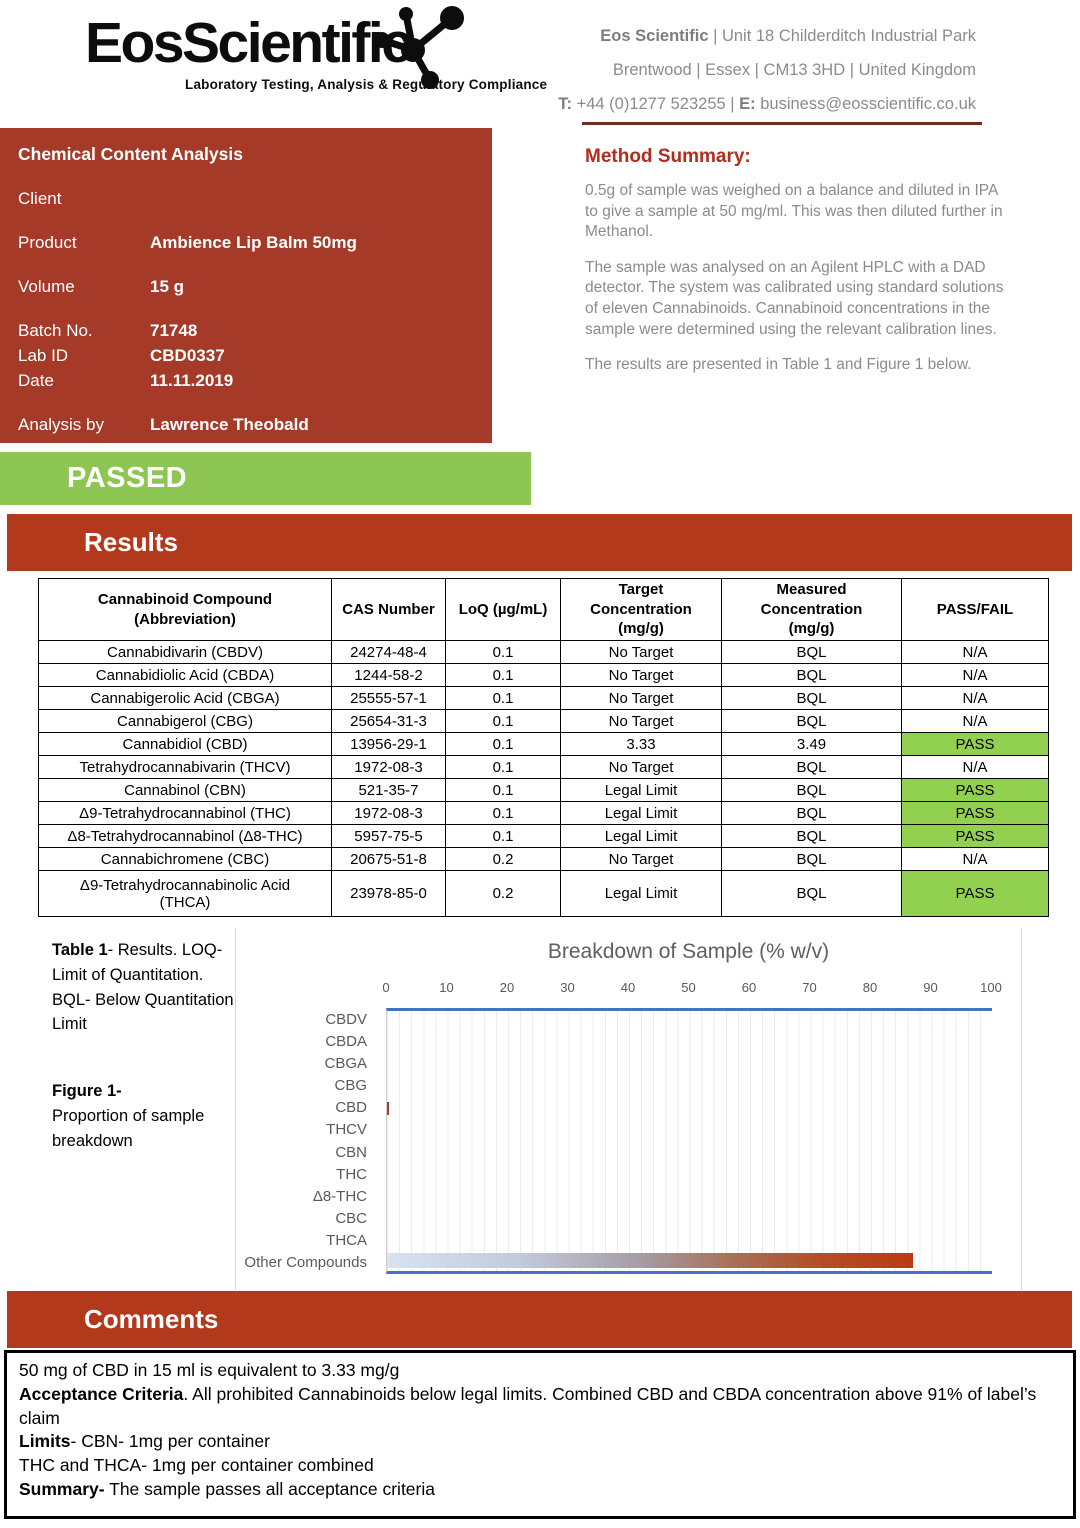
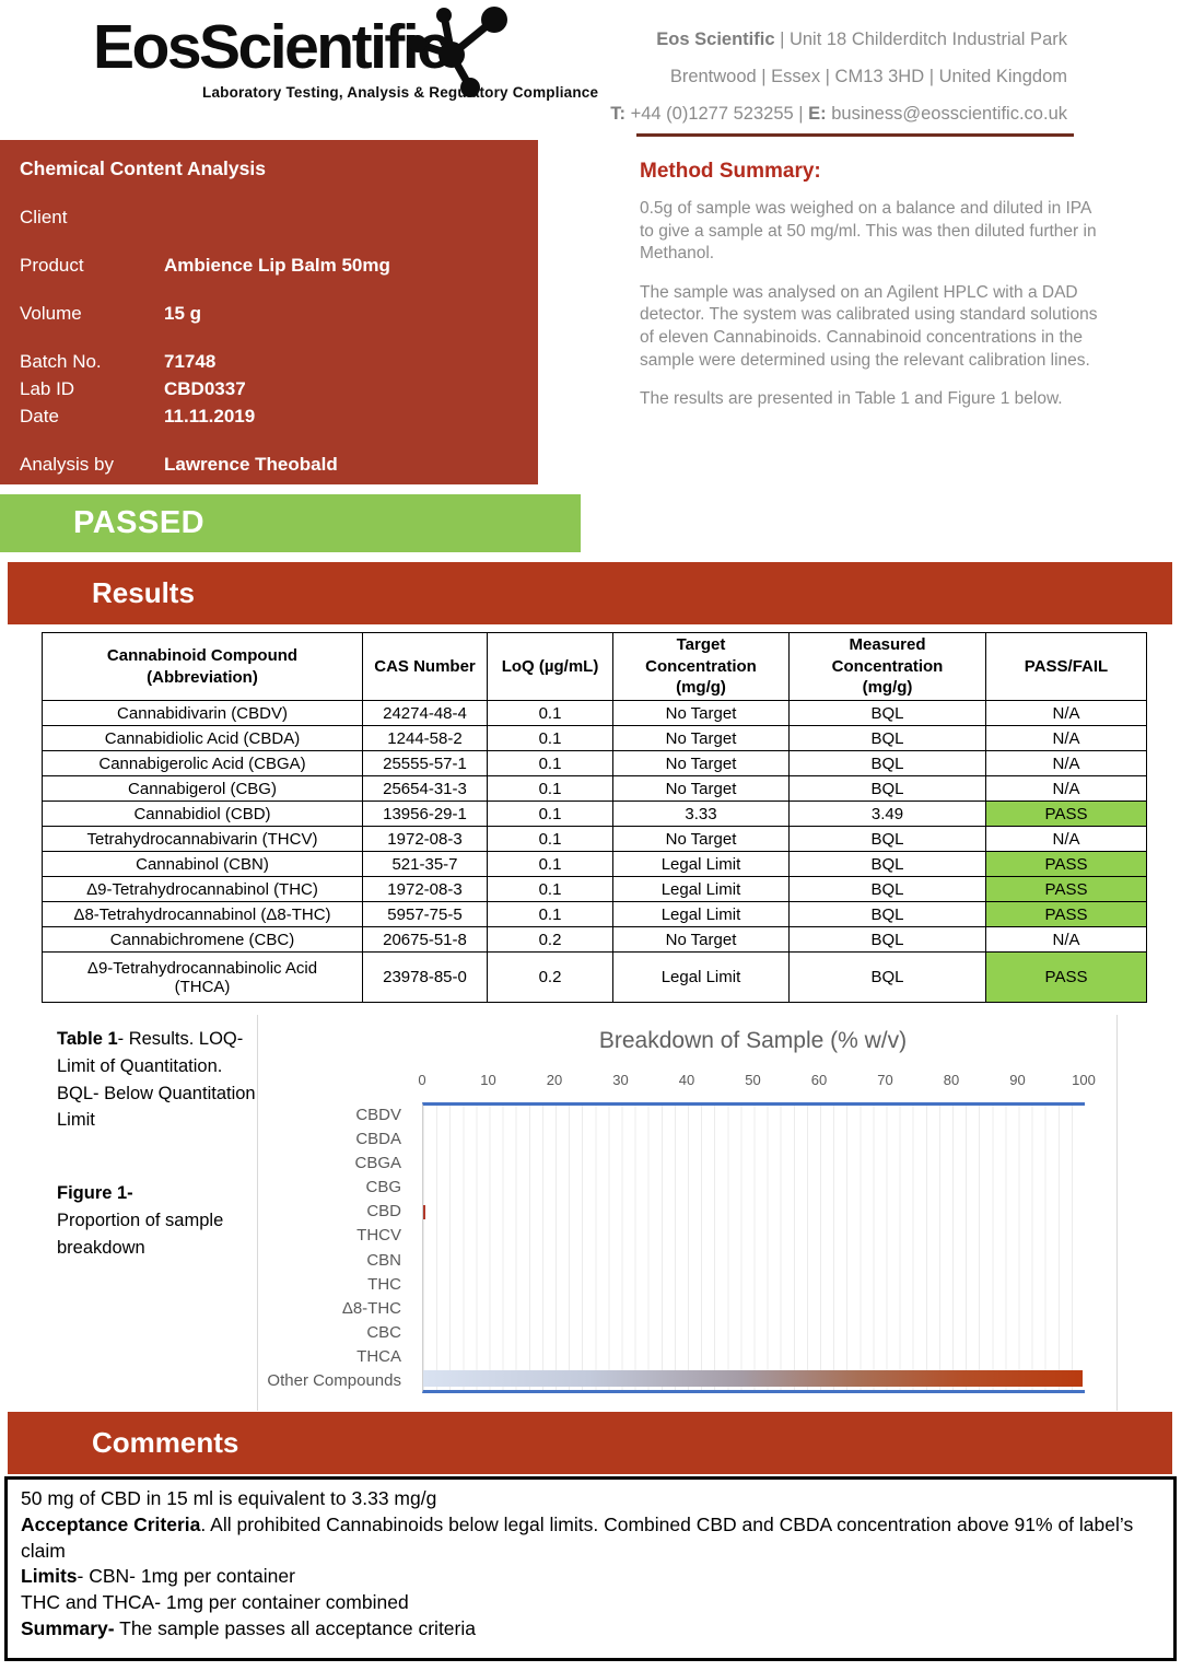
Other Compounds: 87 -> 100
